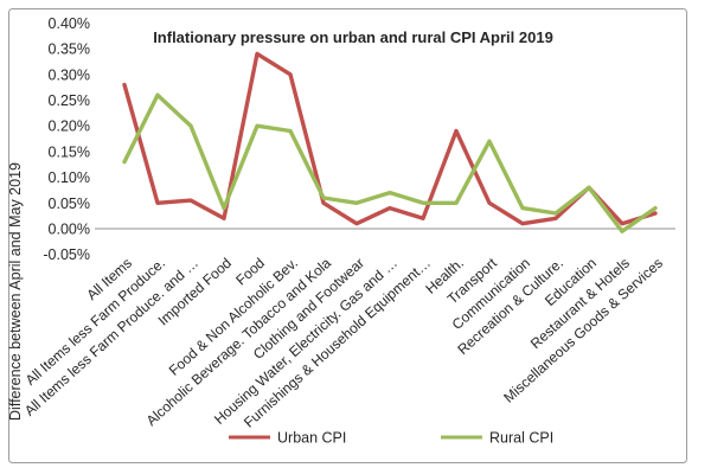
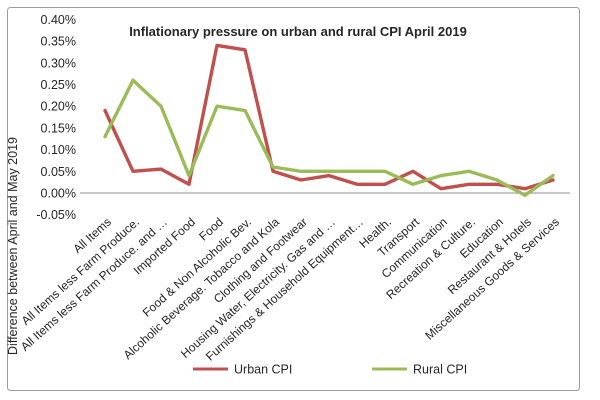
Urban CPI/All Items: 0.28% -> 0.19%
Urban CPI/Food & Non Alcoholic Bev.: 0.30% -> 0.33%
Urban CPI/Clothing and Footwear: 0.01% -> 0.03%
Rural CPI/Housing Water, Electricity. Gas and …: 0.07% -> 0.05%
Urban CPI/Health.: 0.19% -> 0.02%
Rural CPI/Transport: 0.17% -> 0.02%
Rural CPI/Recreation & Culture.: 0.03% -> 0.05%
Urban CPI/Education: 0.08% -> 0.02%
Rural CPI/Education: 0.08% -> 0.03%
